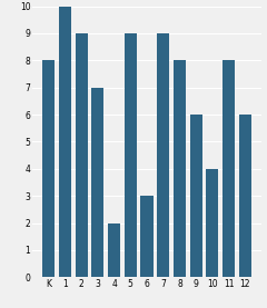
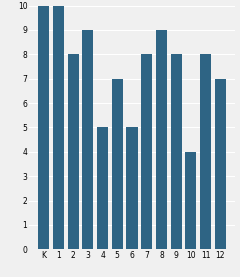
K: 8 -> 10
2: 9 -> 8
3: 7 -> 9
4: 2 -> 5
5: 9 -> 7
6: 3 -> 5
7: 9 -> 8
8: 8 -> 9
9: 6 -> 8
12: 6 -> 7
